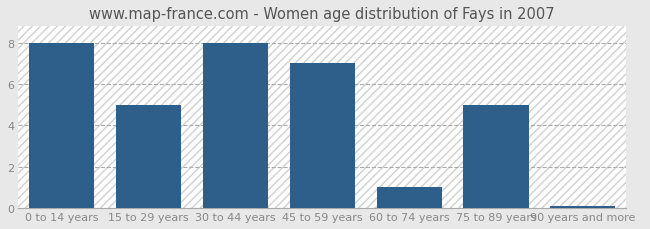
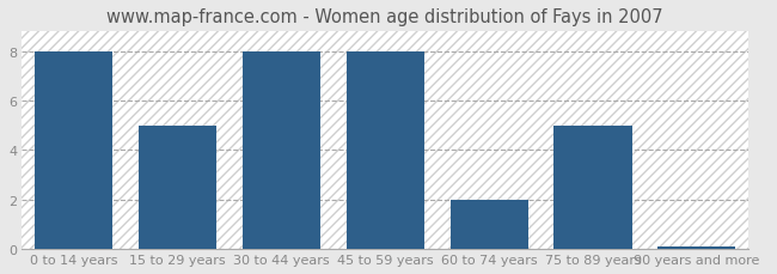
45 to 59 years: 7.0 -> 8.0
60 to 74 years: 1.0 -> 2.0
